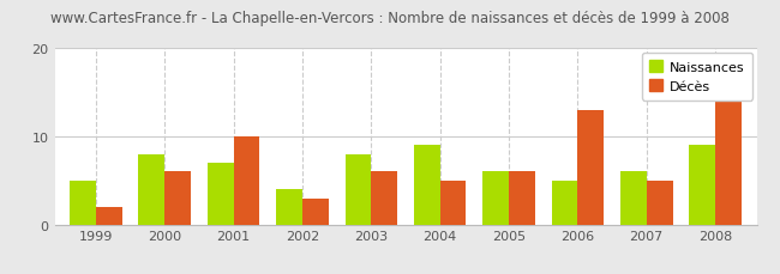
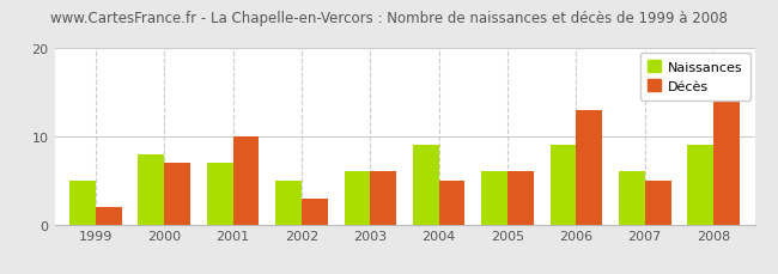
Décès/2000: 6 -> 7
Naissances/2002: 4 -> 5
Naissances/2003: 8 -> 6
Naissances/2006: 5 -> 9
